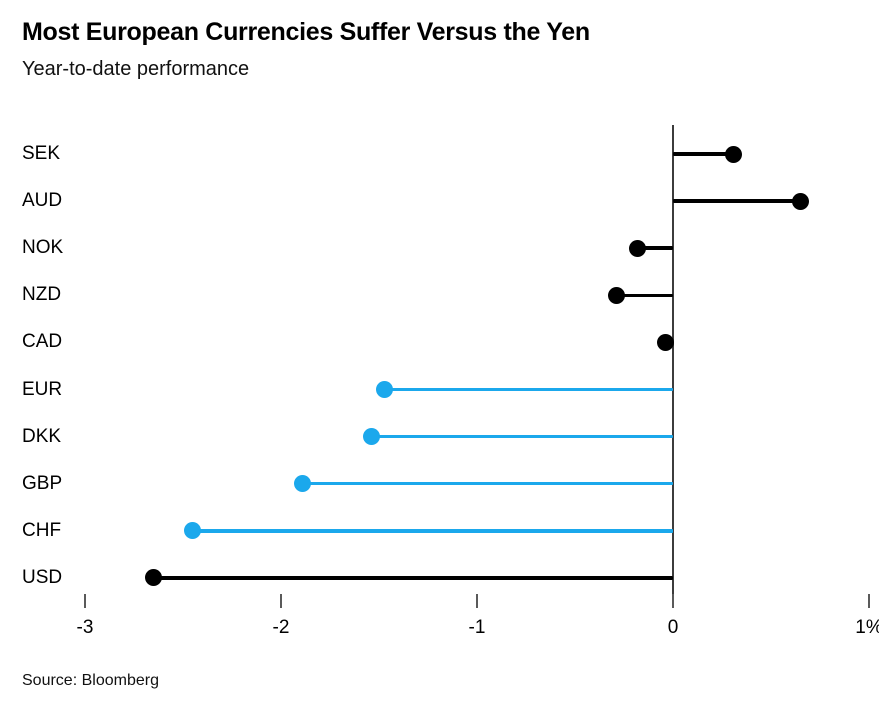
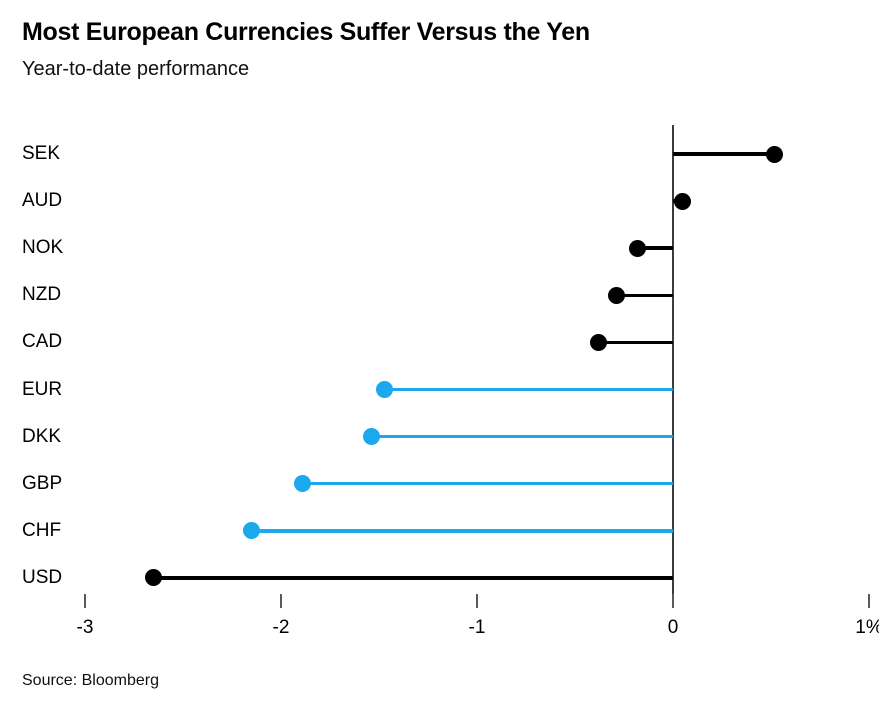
SEK: 0.31% -> 0.52%
AUD: 0.65% -> 0.05%
CAD: -0.04% -> -0.38%
CHF: -2.45% -> -2.15%
